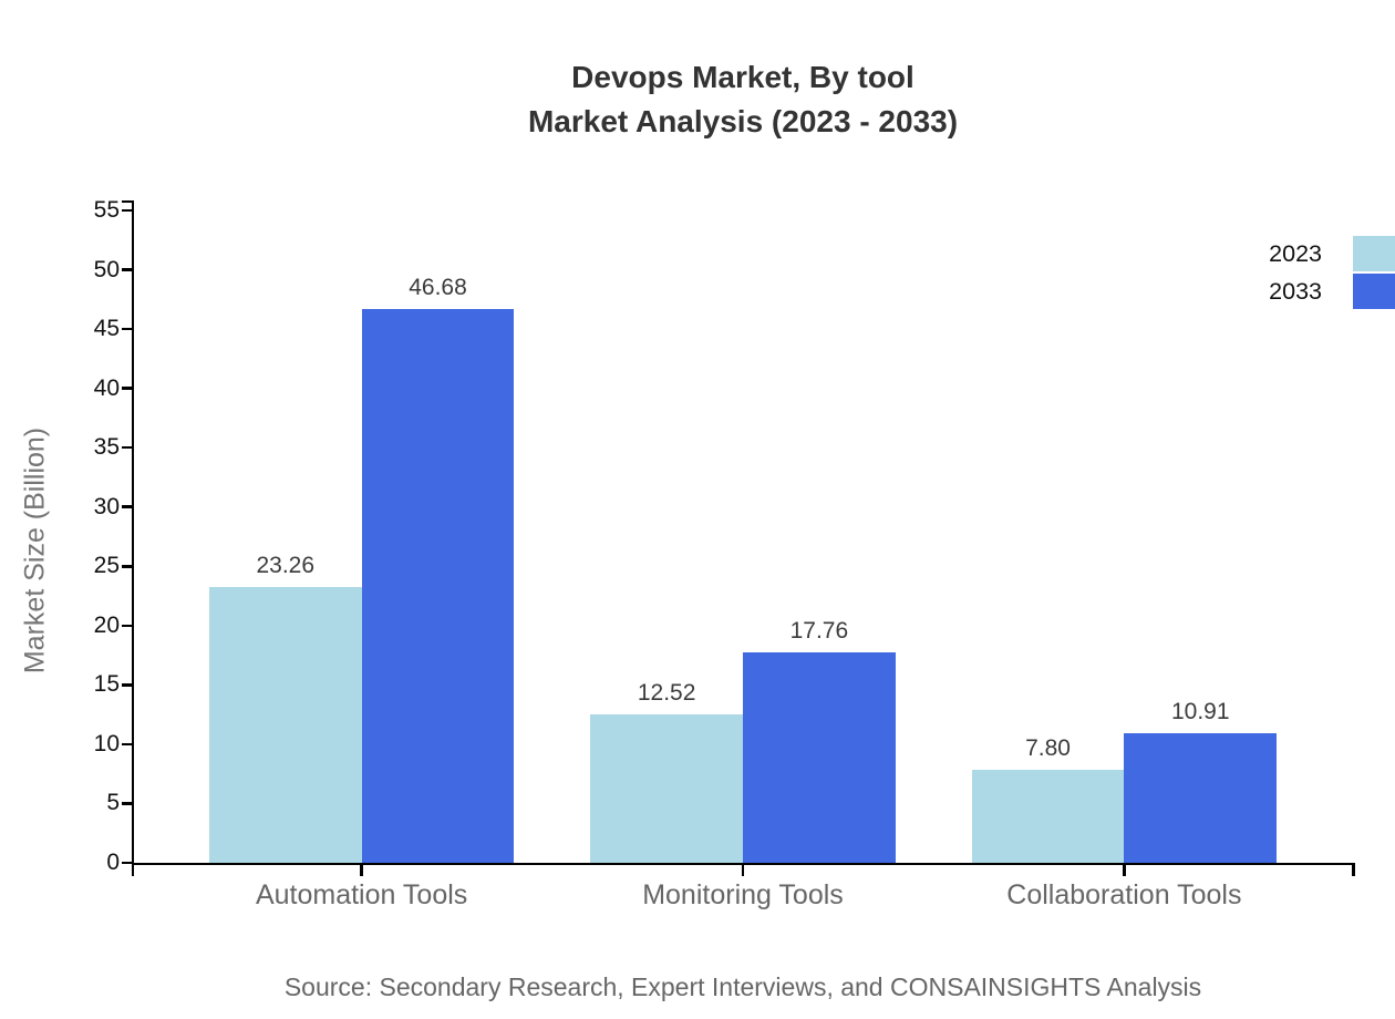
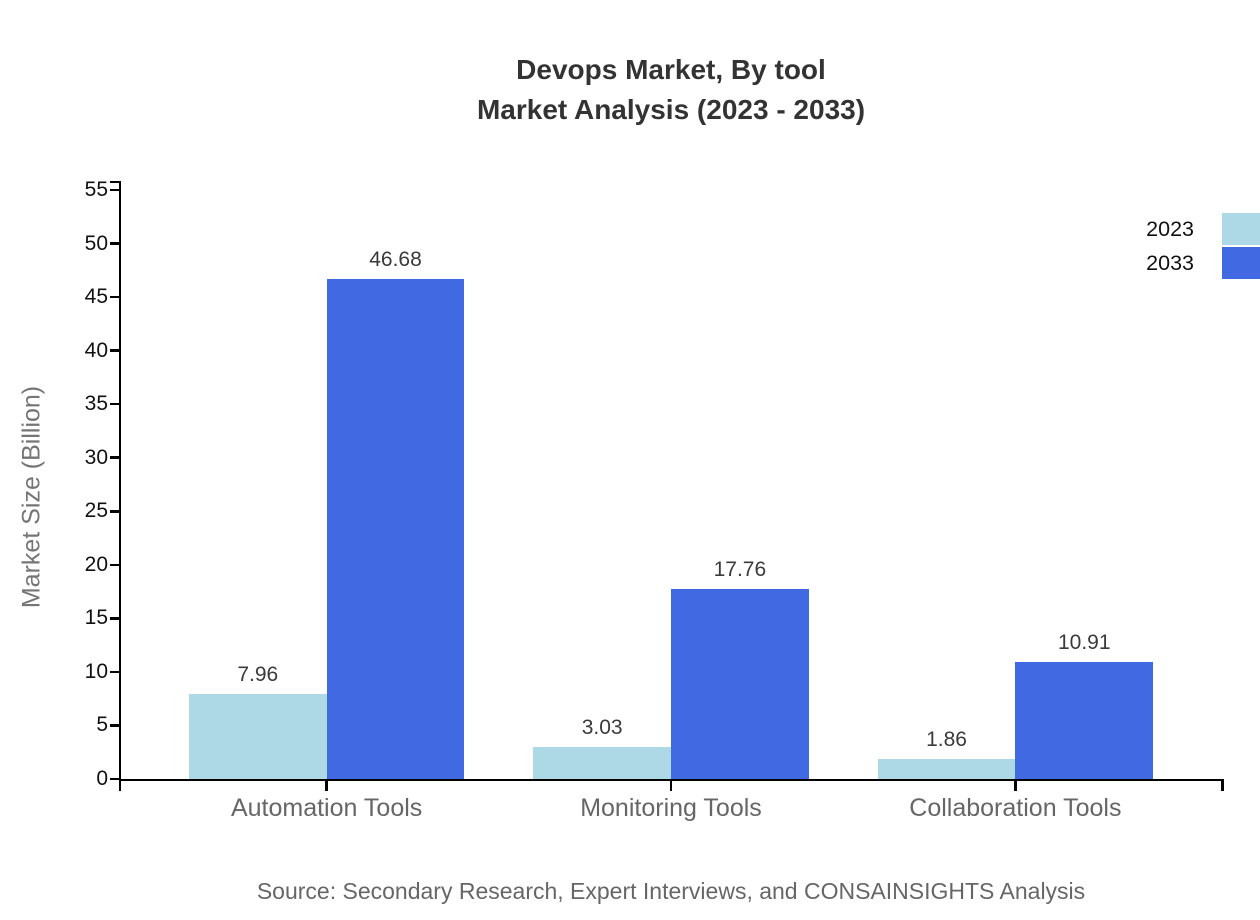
2023/Automation Tools: 23.26 -> 7.96
2023/Monitoring Tools: 12.52 -> 3.03
2023/Collaboration Tools: 7.80 -> 1.86
